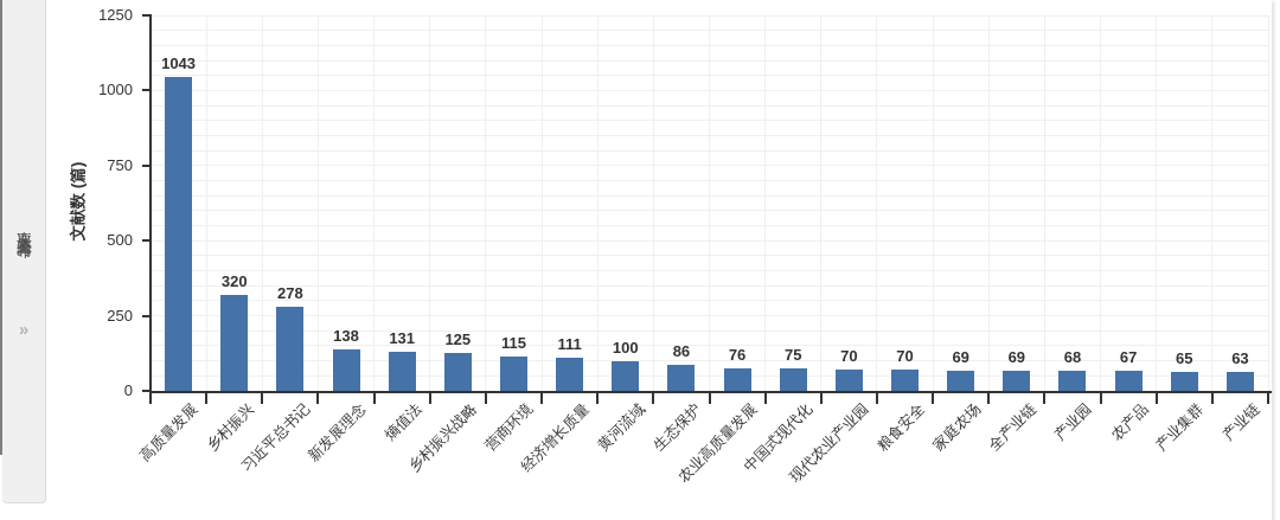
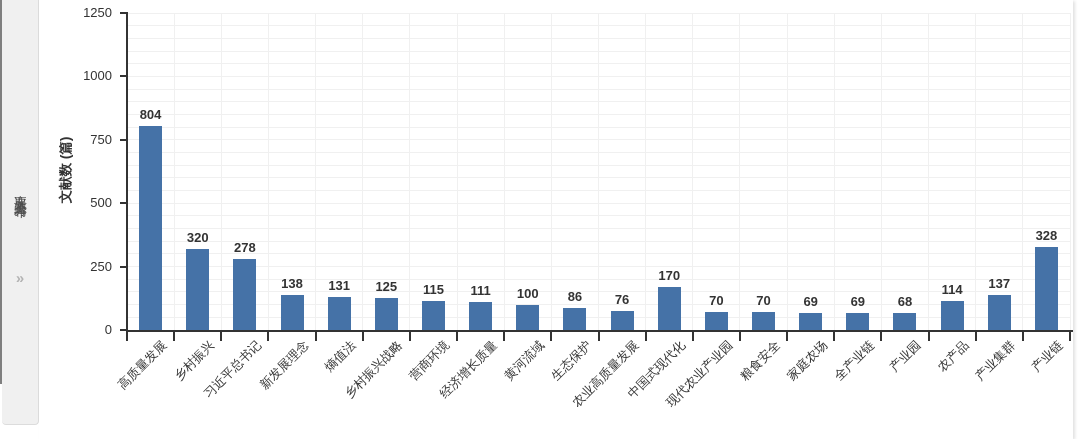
高质量发展: 1043 -> 804
中国式现代化: 75 -> 170
农产品: 67 -> 114
产业集群: 65 -> 137
产业链: 63 -> 328
